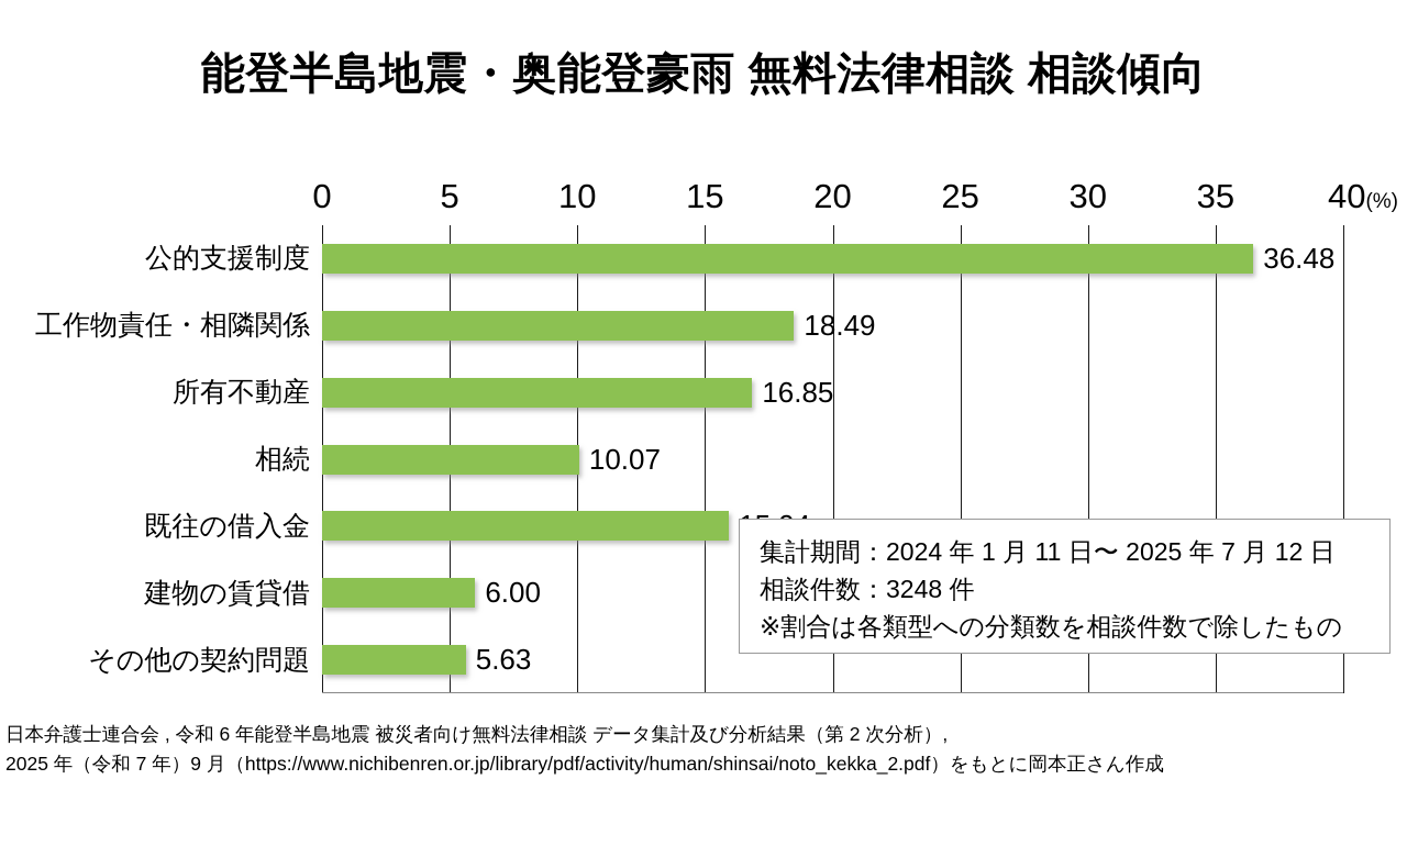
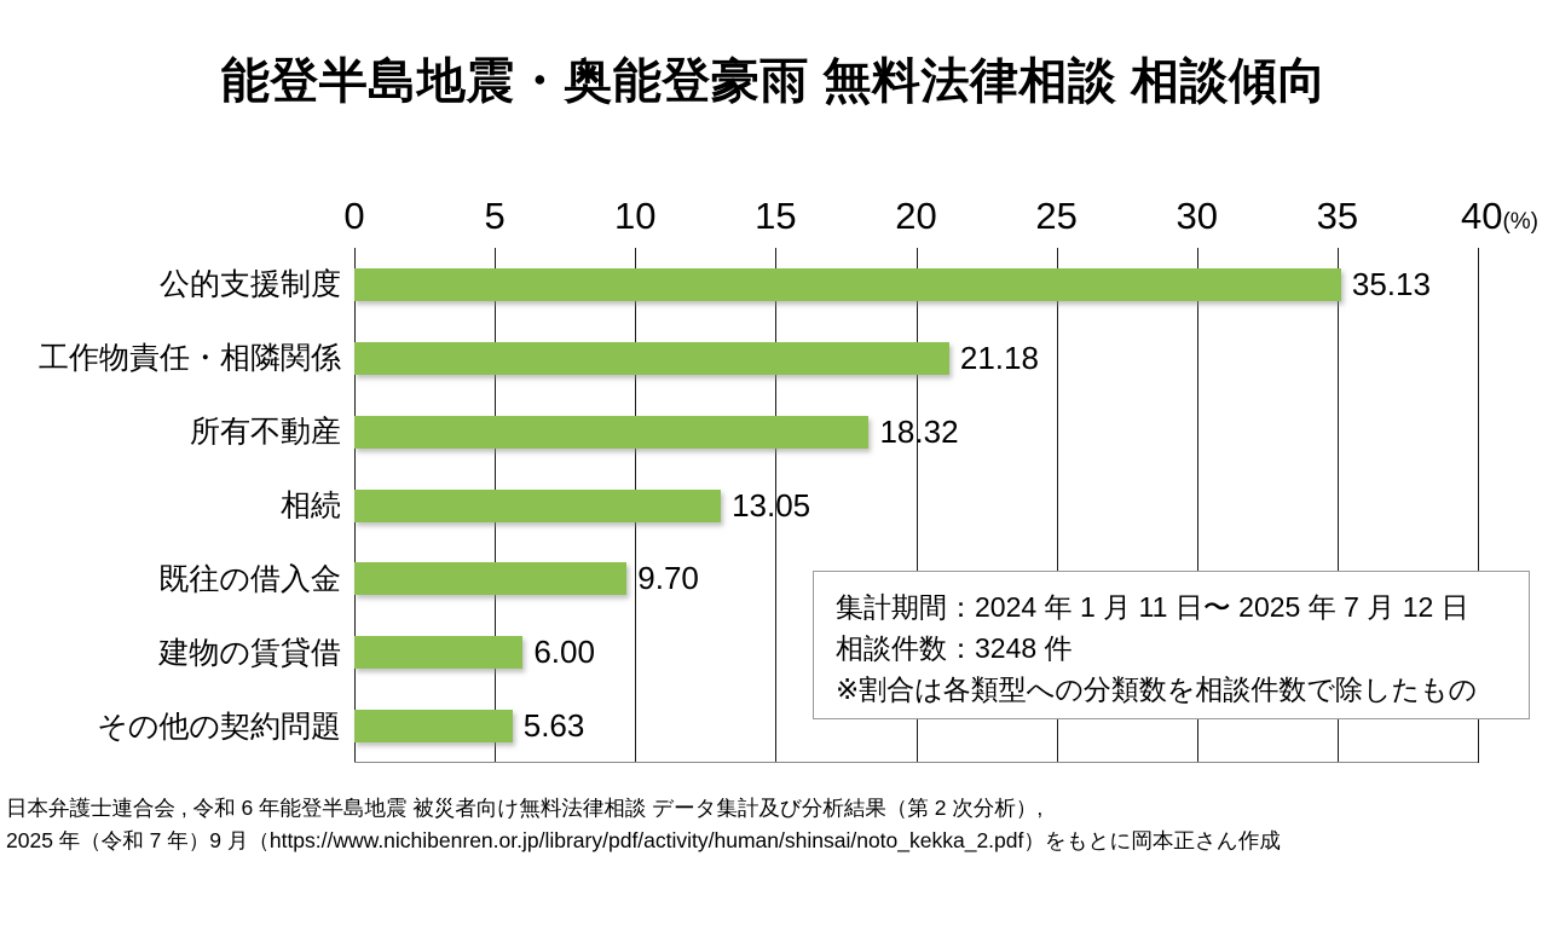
公的支援制度: 36.48 -> 35.13
工作物責任・相隣関係: 18.49 -> 21.18
所有不動産: 16.85 -> 18.32
相続: 10.07 -> 13.05
既往の借入金: 15.94 -> 9.70
